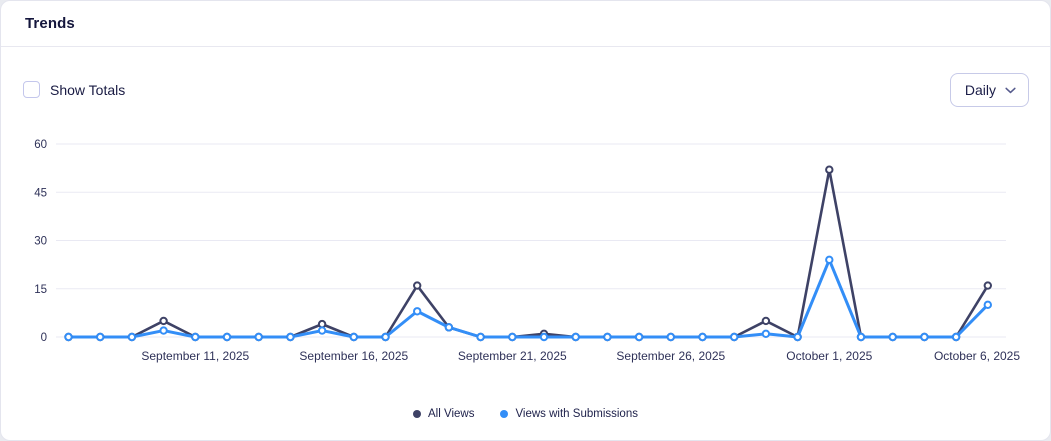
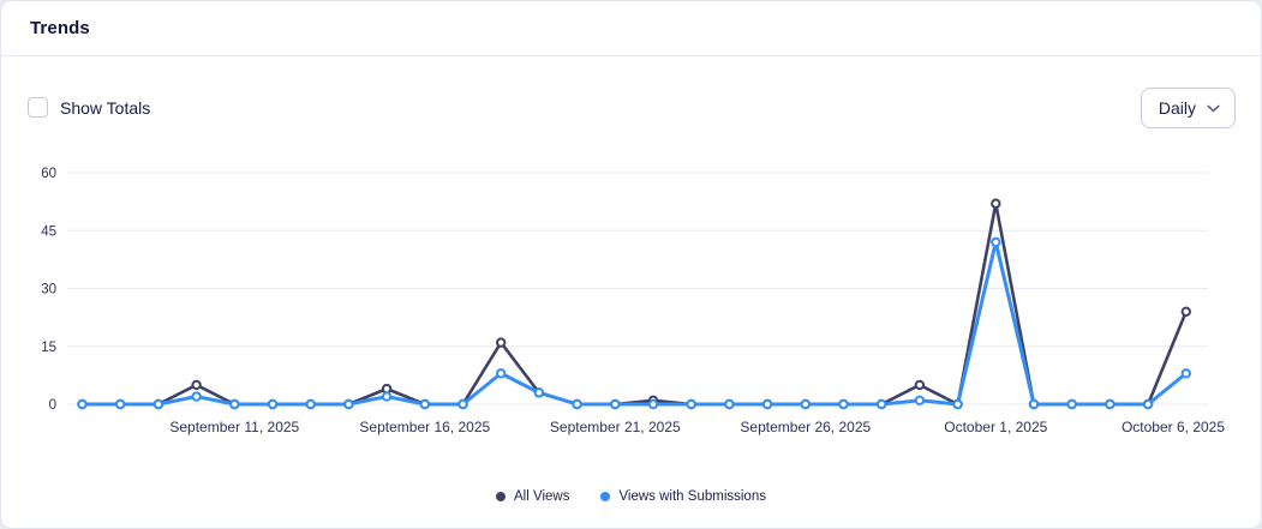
Views with Submissions/October 1, 2025: 24 -> 42
All Views/October 6, 2025: 16 -> 24
Views with Submissions/October 6, 2025: 10 -> 8
